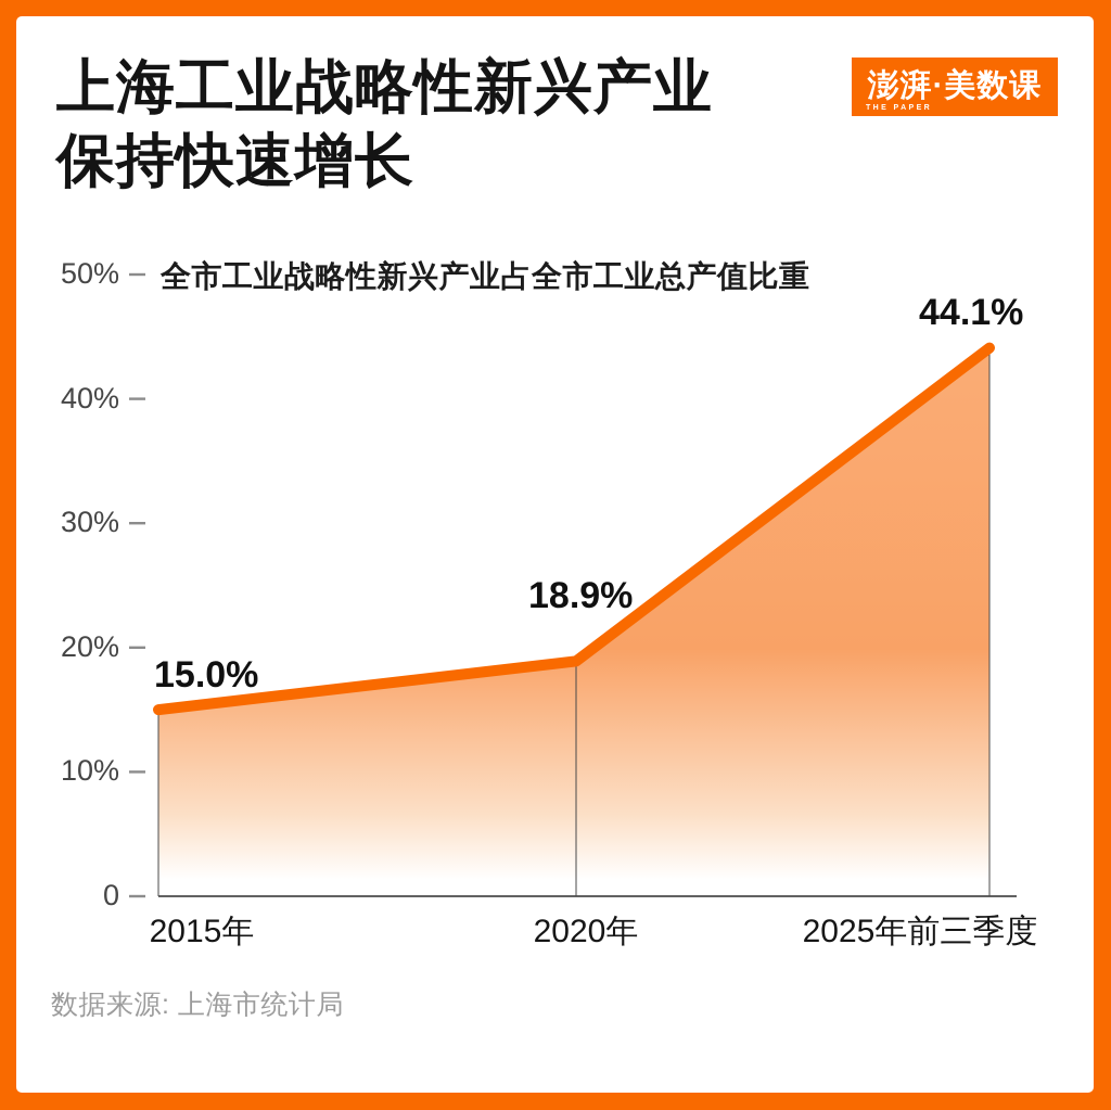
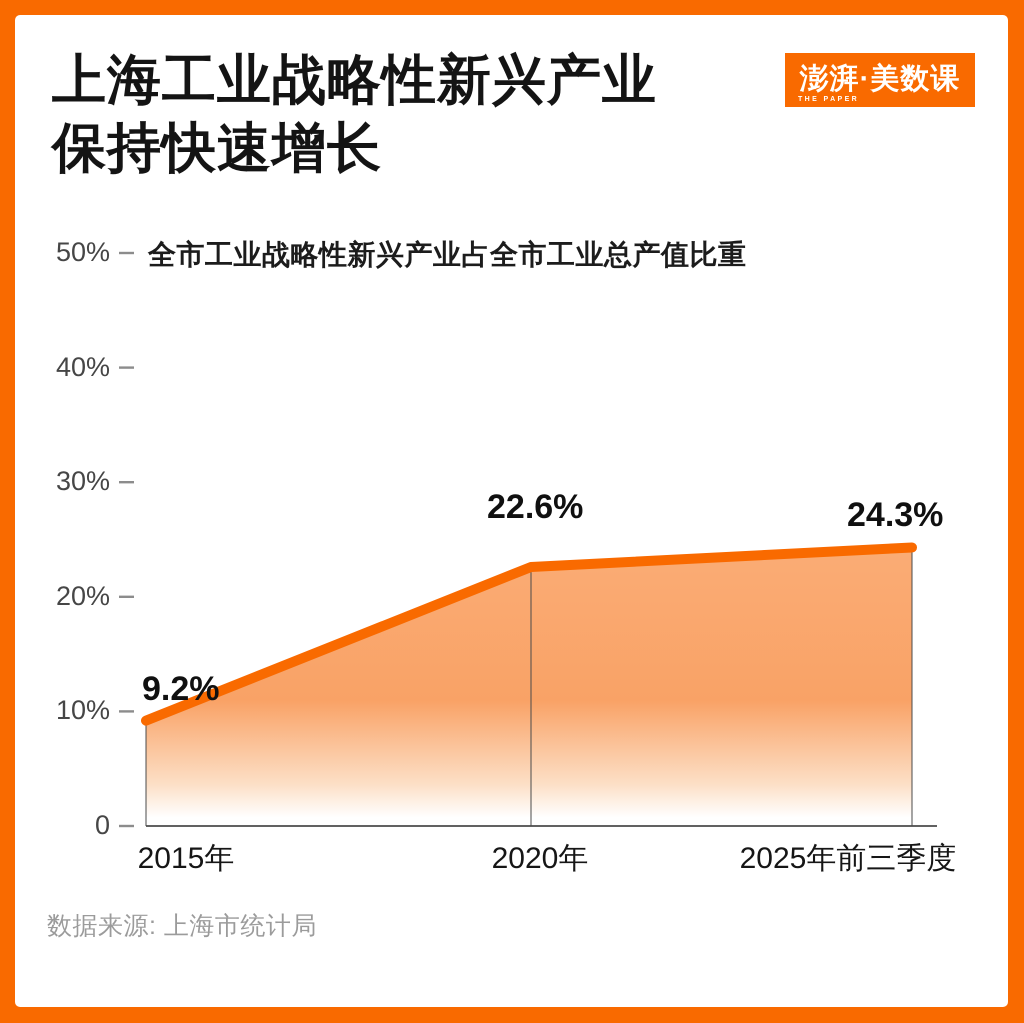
2015年: 15.0% -> 9.2%
2020年: 18.9% -> 22.6%
2025年前三季度: 44.1% -> 24.3%
